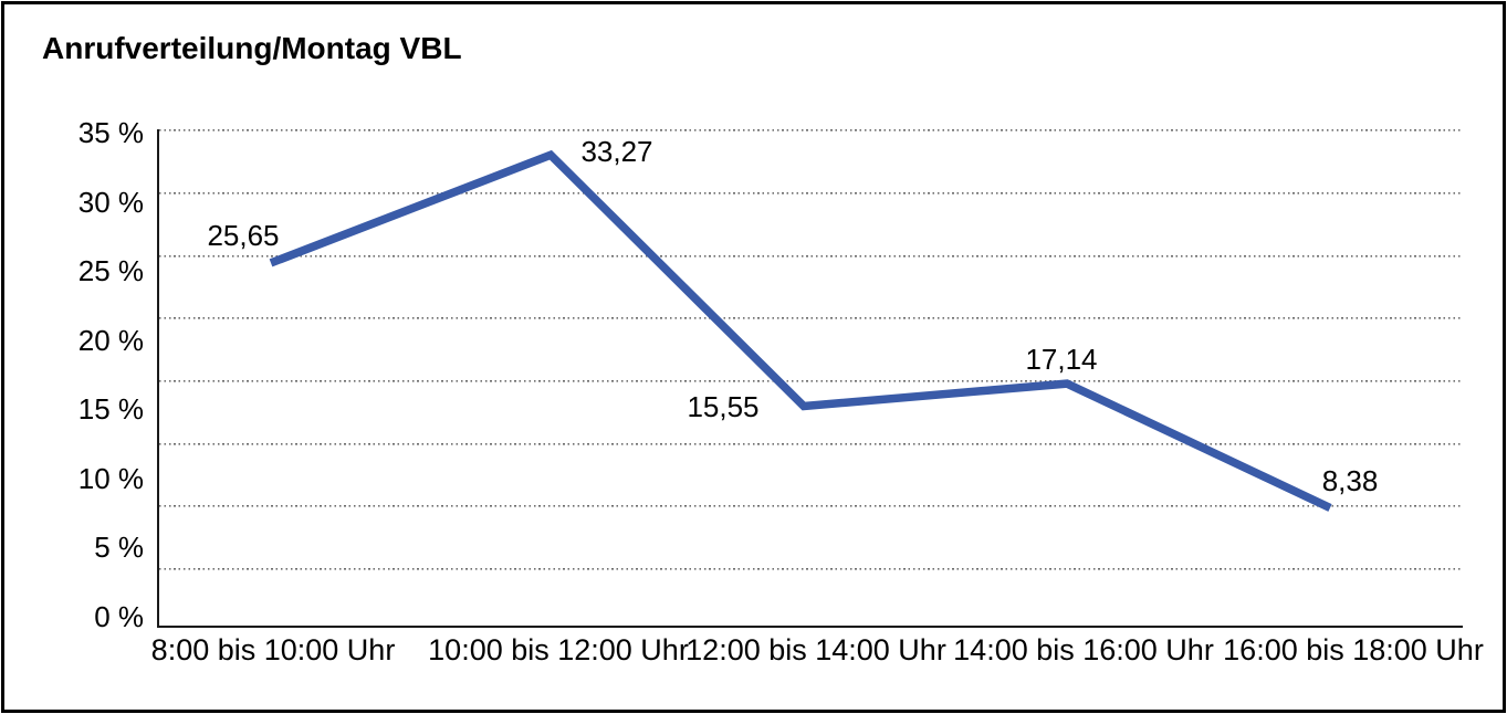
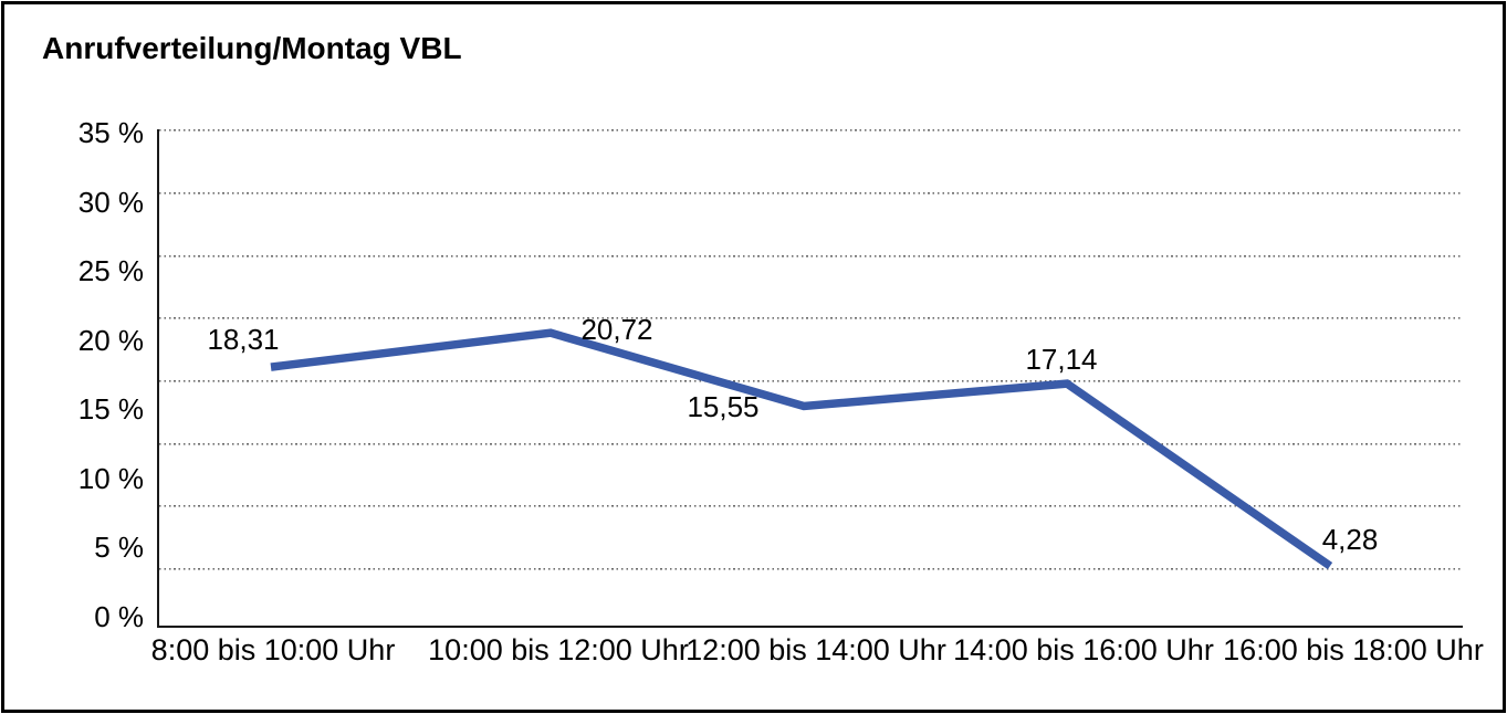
8:00 bis 10:00 Uhr: 25,65 -> 18,31
10:00 bis 12:00 Uhr: 33,27 -> 20,72
16:00 bis 18:00 Uhr: 8,38 -> 4,28
